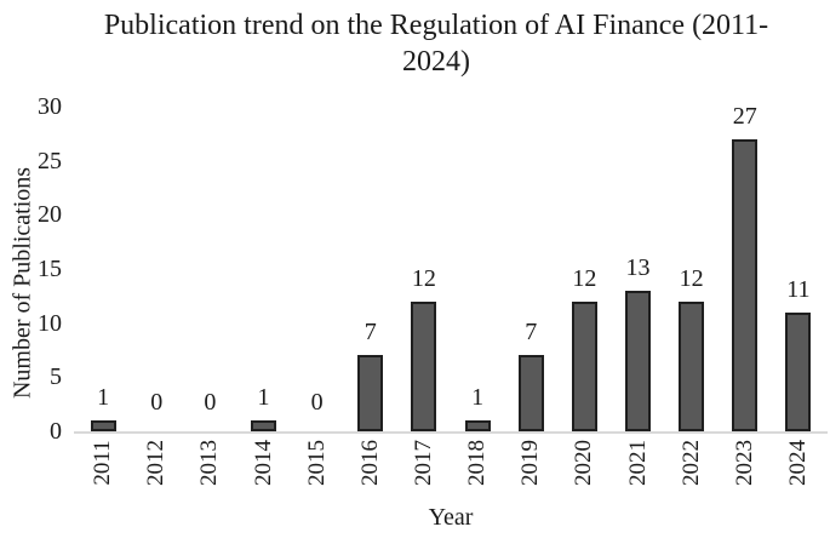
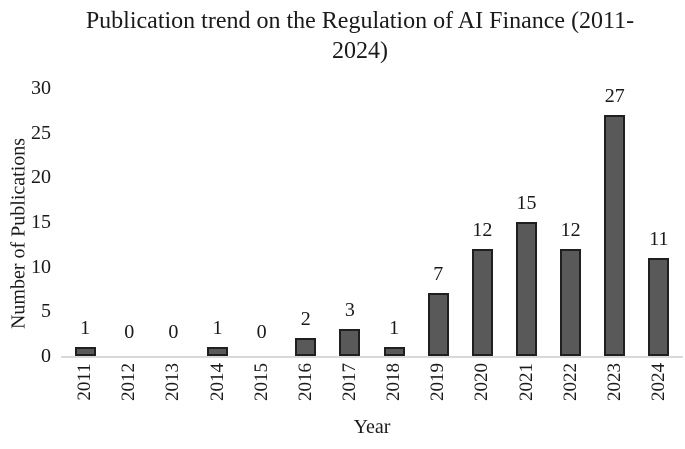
2016: 7 -> 2
2017: 12 -> 3
2021: 13 -> 15
